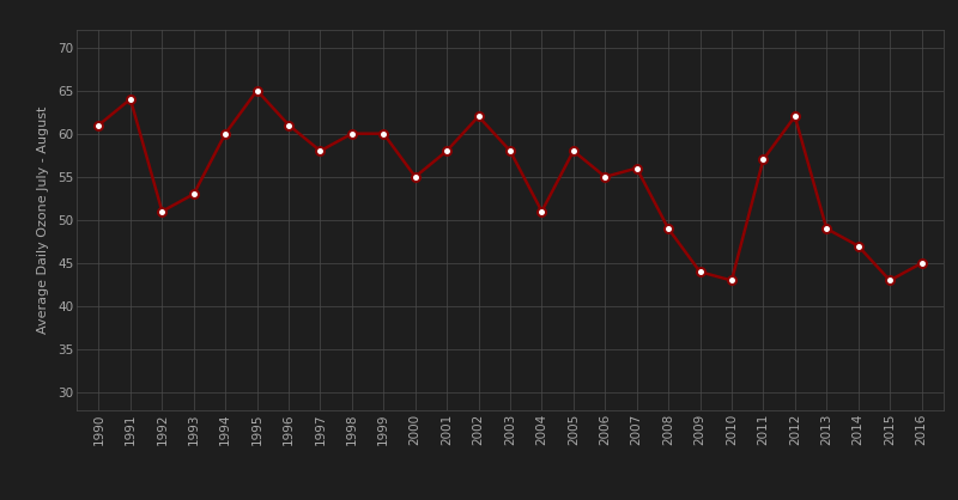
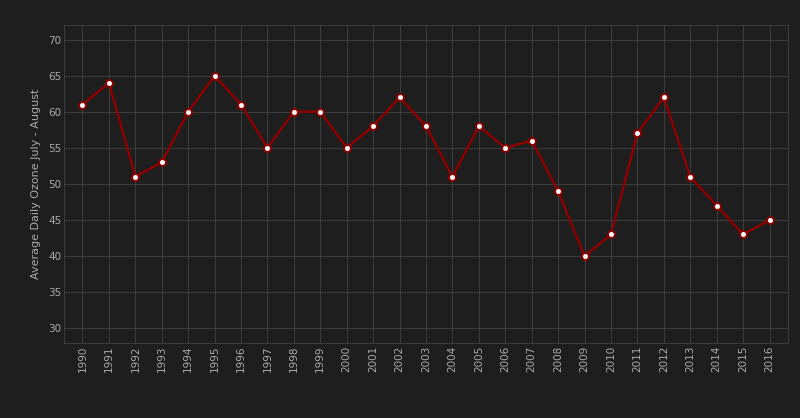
1997: 58 -> 55
2009: 44 -> 40
2013: 49 -> 51
